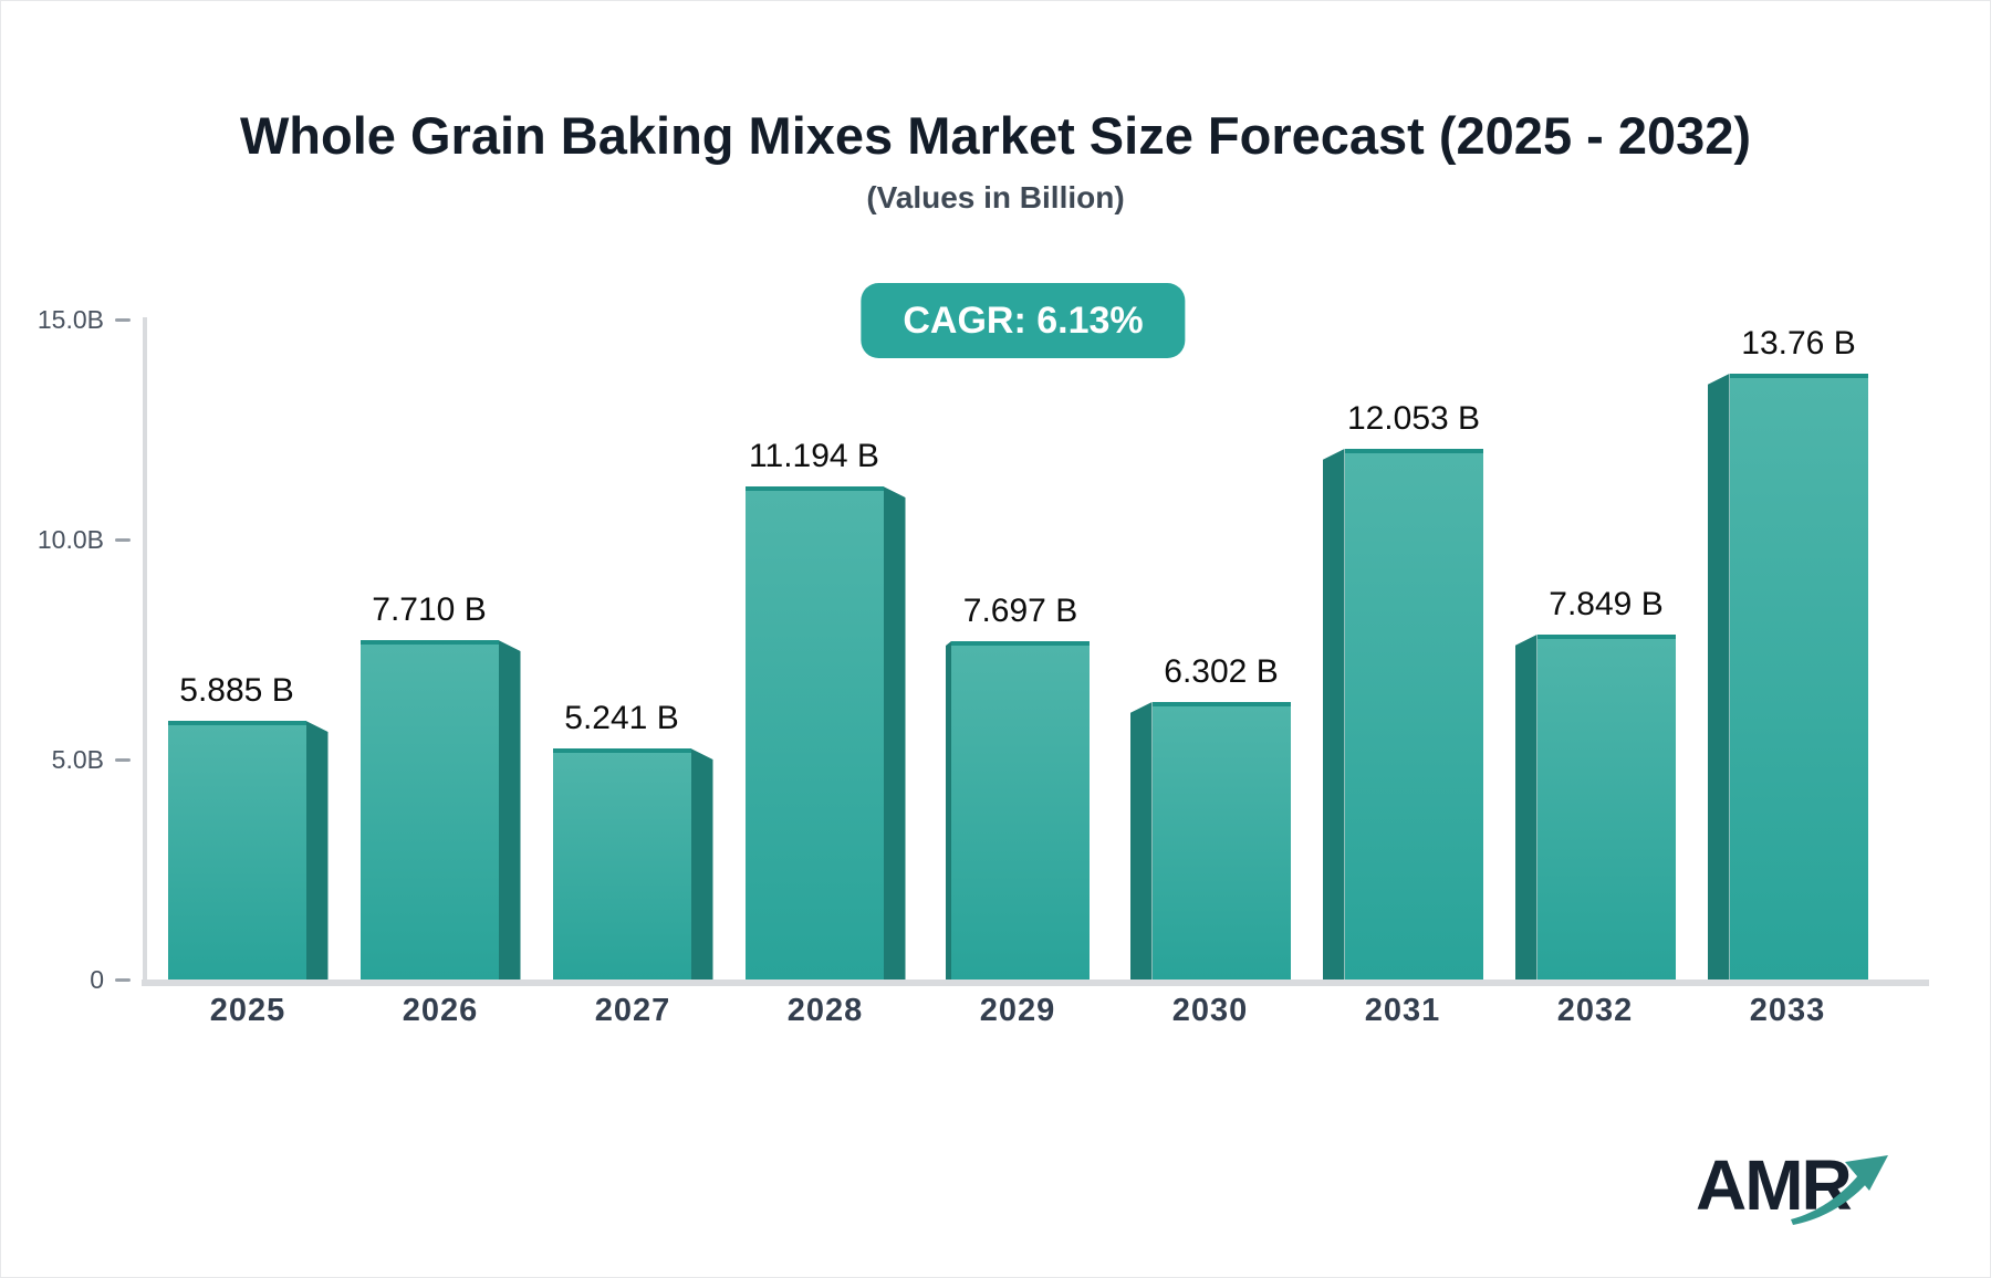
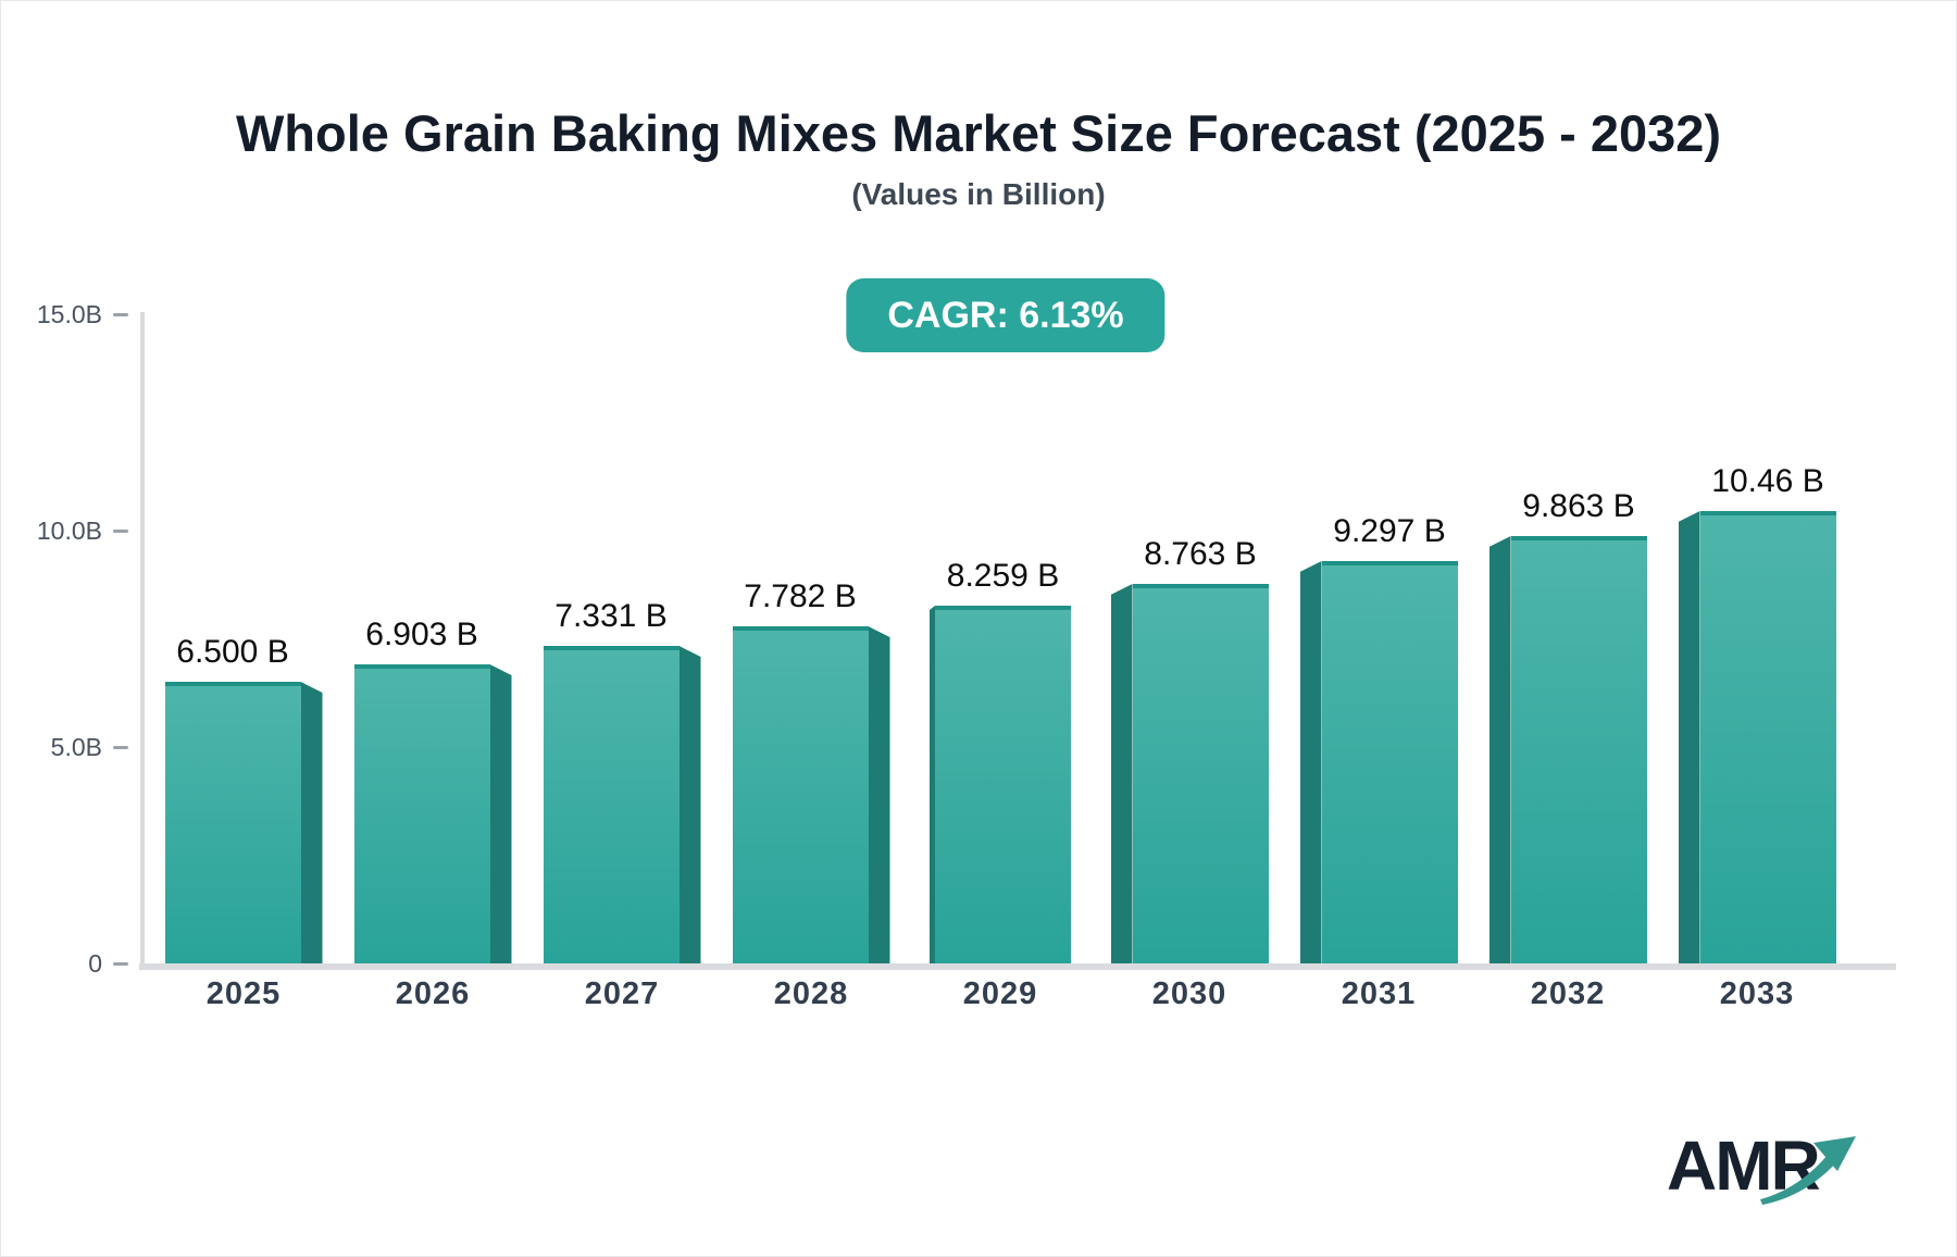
2025: 5.885 -> 6.500
2026: 7.710 -> 6.903
2027: 5.241 -> 7.331
2028: 11.194 -> 7.782
2029: 7.697 -> 8.259
2030: 6.302 -> 8.763
2031: 12.053 -> 9.297
2032: 7.849 -> 9.863
2033: 13.76 -> 10.46
